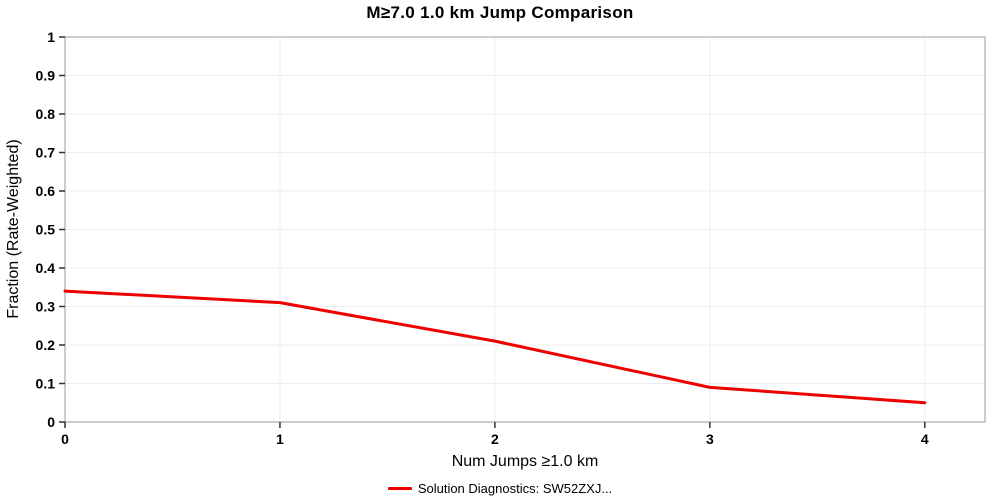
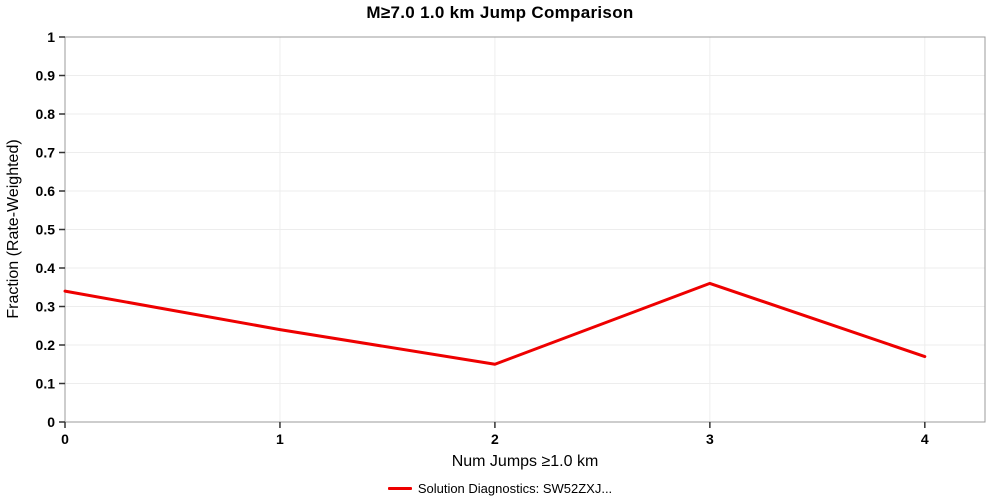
1: 0.31 -> 0.24
2: 0.21 -> 0.15
3: 0.09 -> 0.36
4: 0.05 -> 0.17
